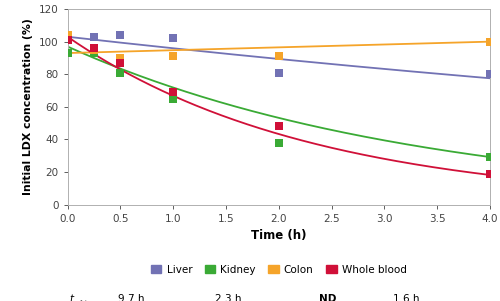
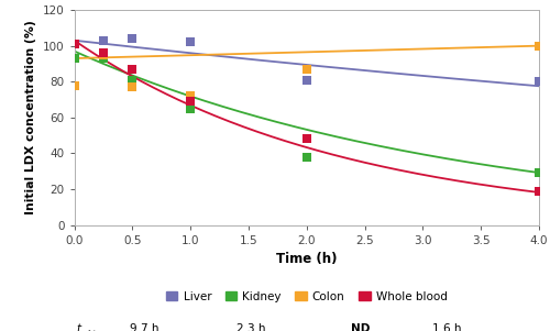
Colon/0.0: 104 -> 78
Colon/0.5: 90 -> 77
Colon/1.0: 91 -> 72
Colon/2.0: 91 -> 87
